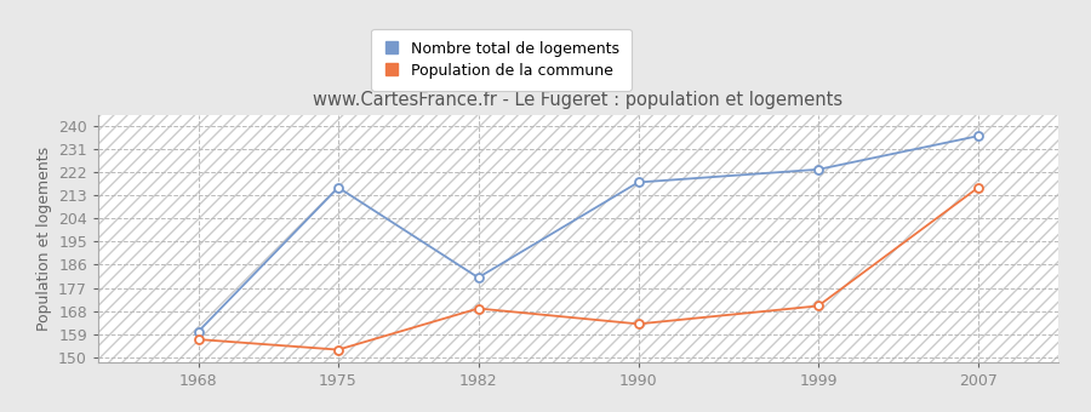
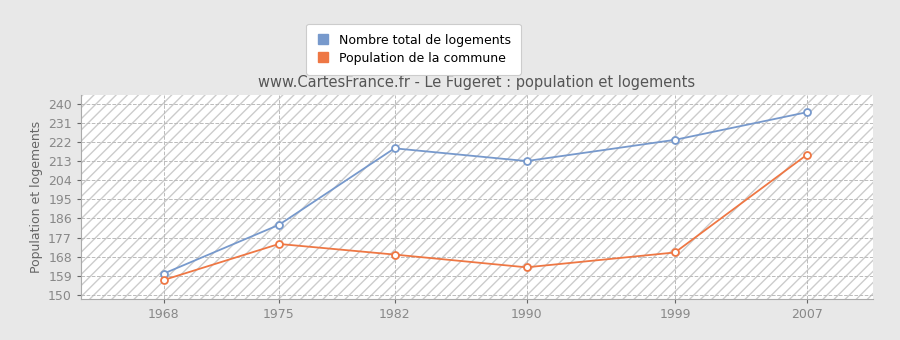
Nombre total de logements/1975: 216 -> 183
Population de la commune/1975: 153 -> 174
Nombre total de logements/1982: 181 -> 219
Nombre total de logements/1990: 218 -> 213
